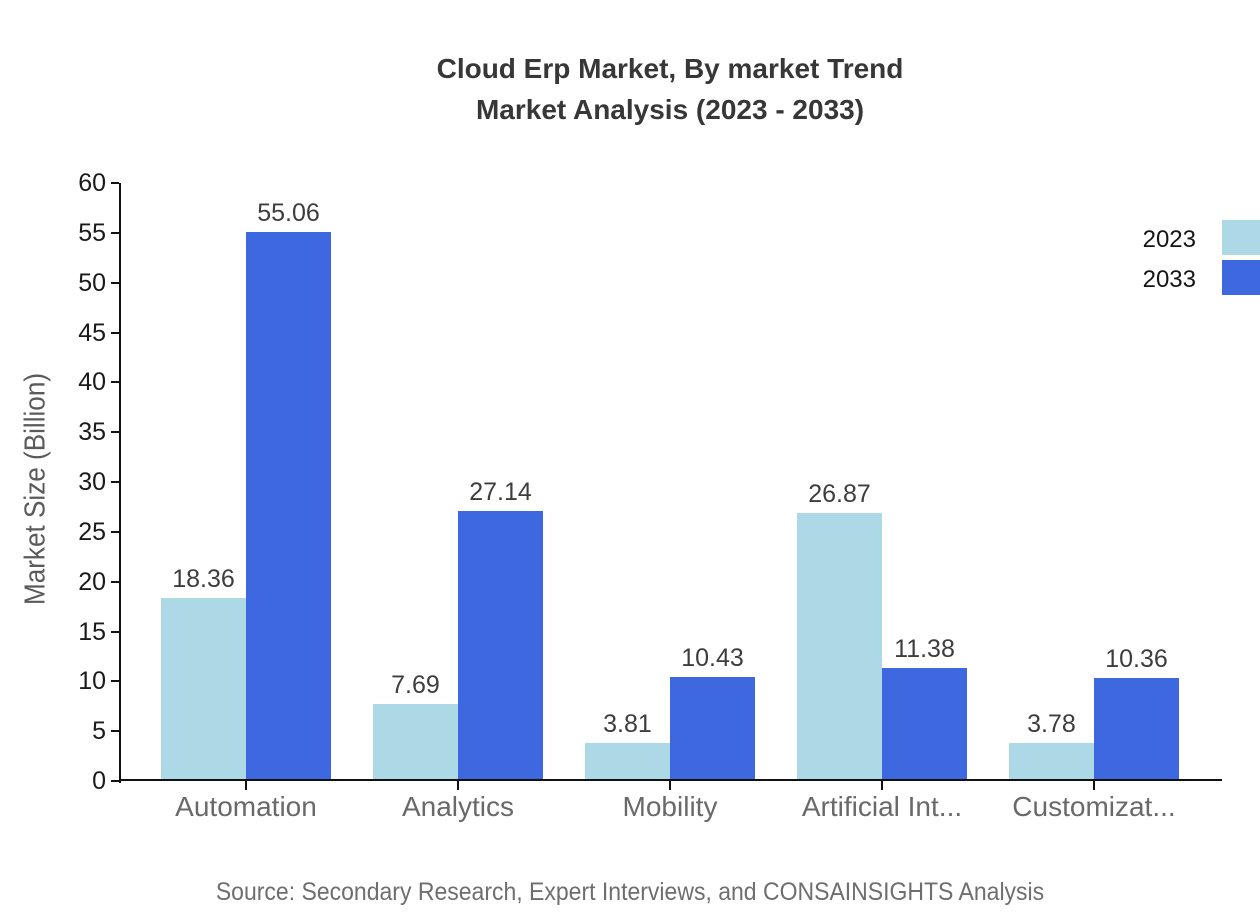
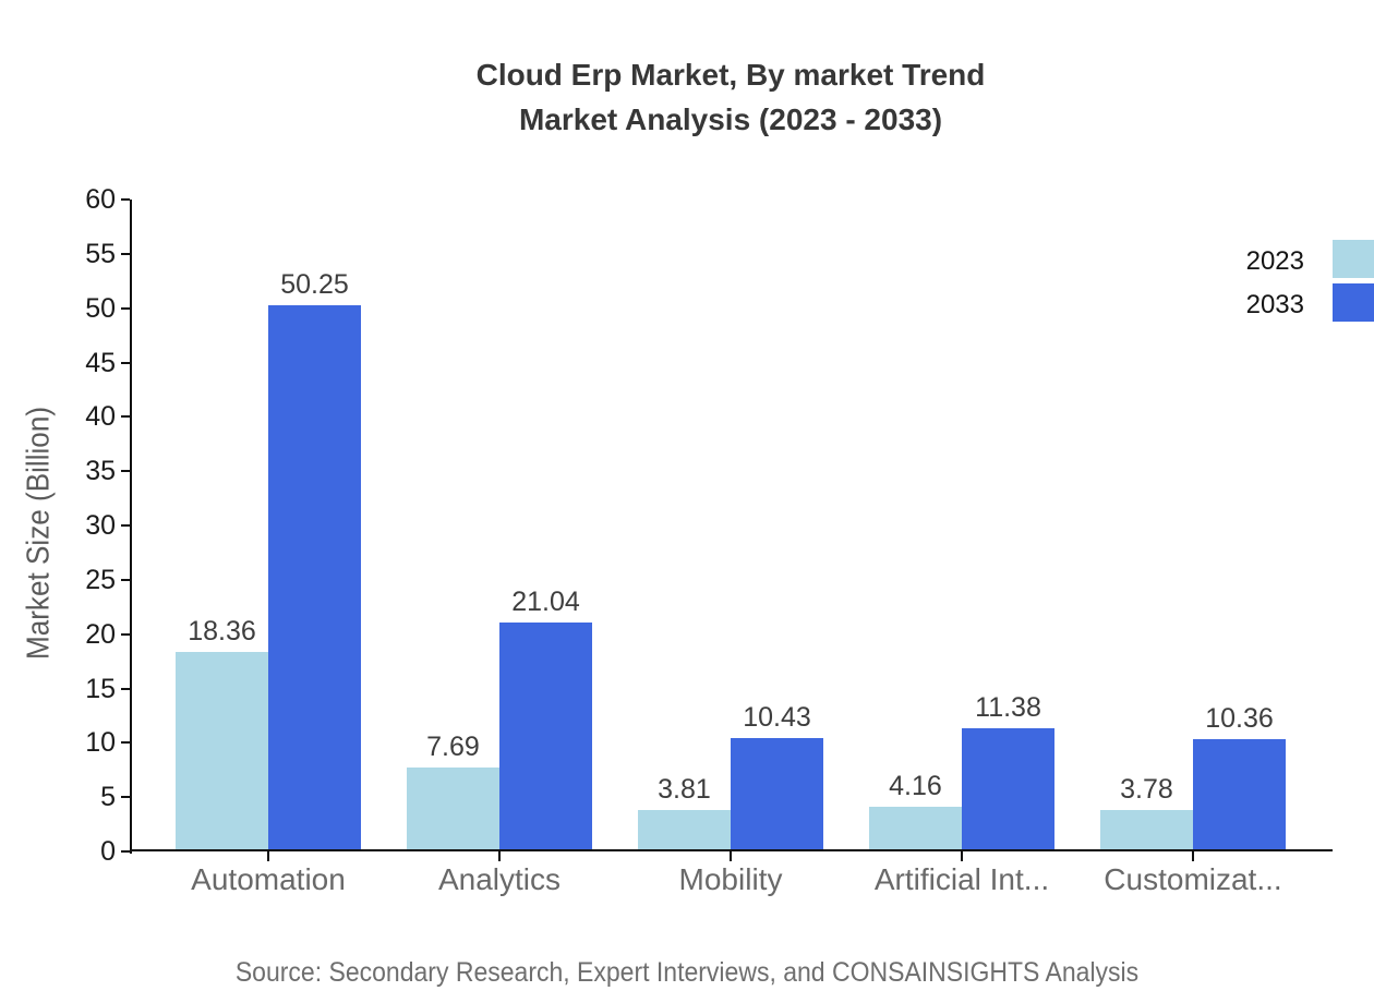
2033/Automation: 55.06 -> 50.25
2033/Analytics: 27.14 -> 21.04
2023/Artificial Int...: 26.87 -> 4.16
